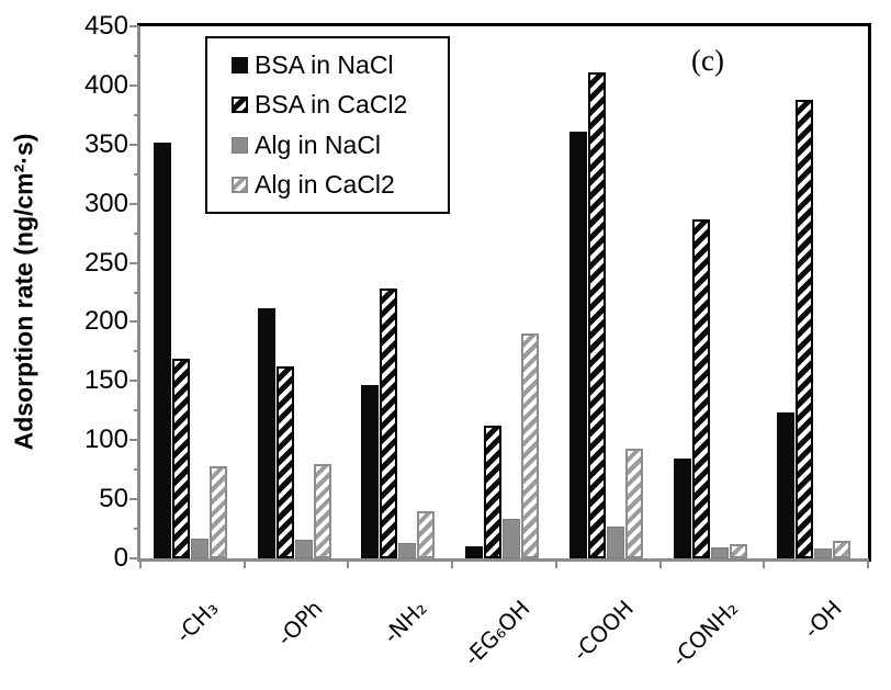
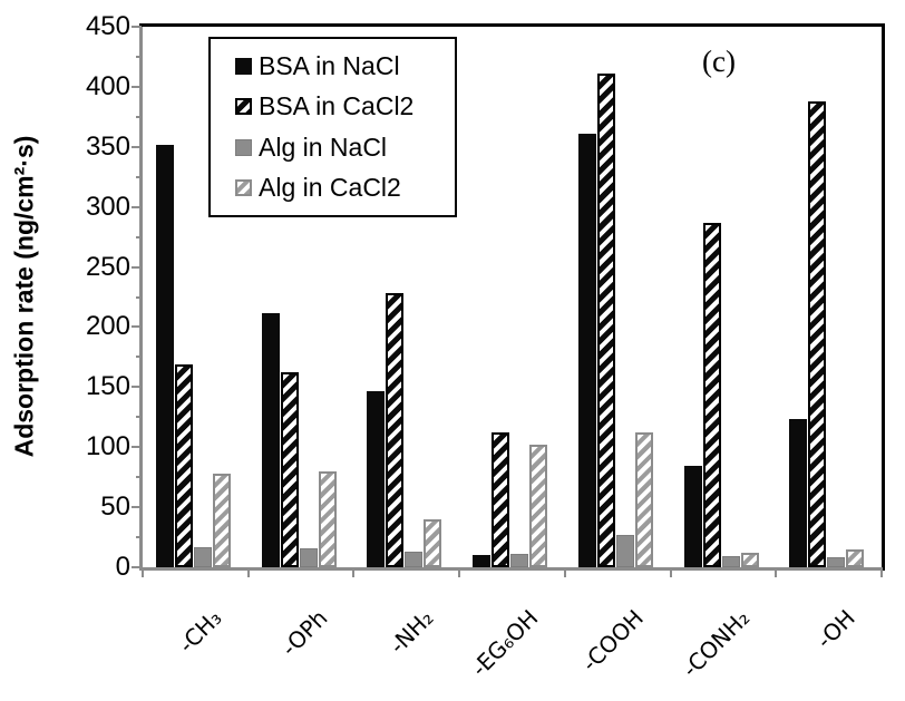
Alg in NaCl/-EG₆OH: 33 -> 11
Alg in CaCl2/-EG₆OH: 190 -> 102
Alg in CaCl2/-COOH: 93 -> 112
